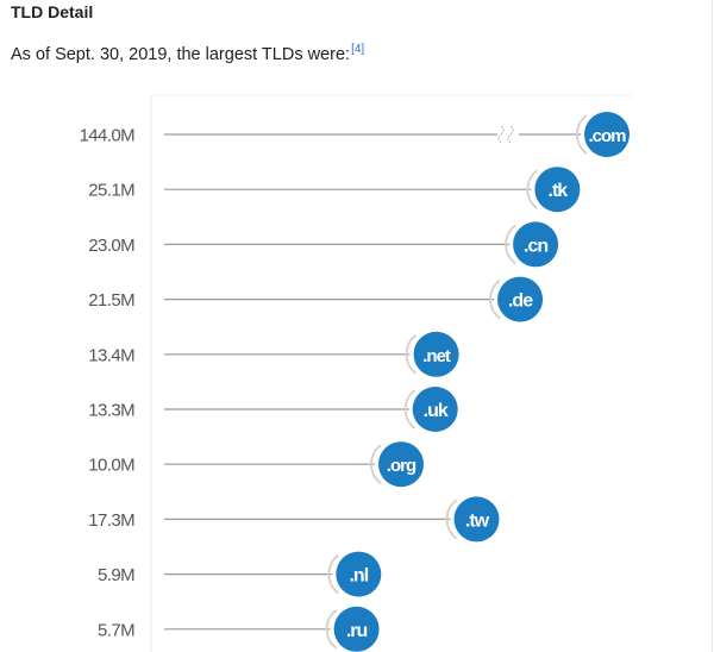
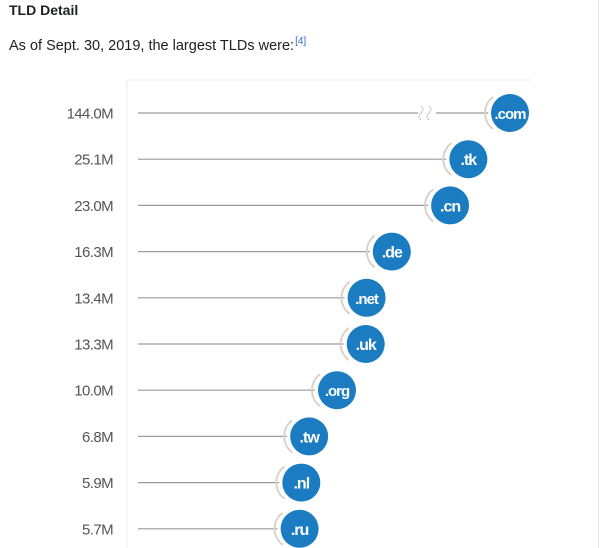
.de: 21.5M -> 16.3M
.tw: 17.3M -> 6.8M
